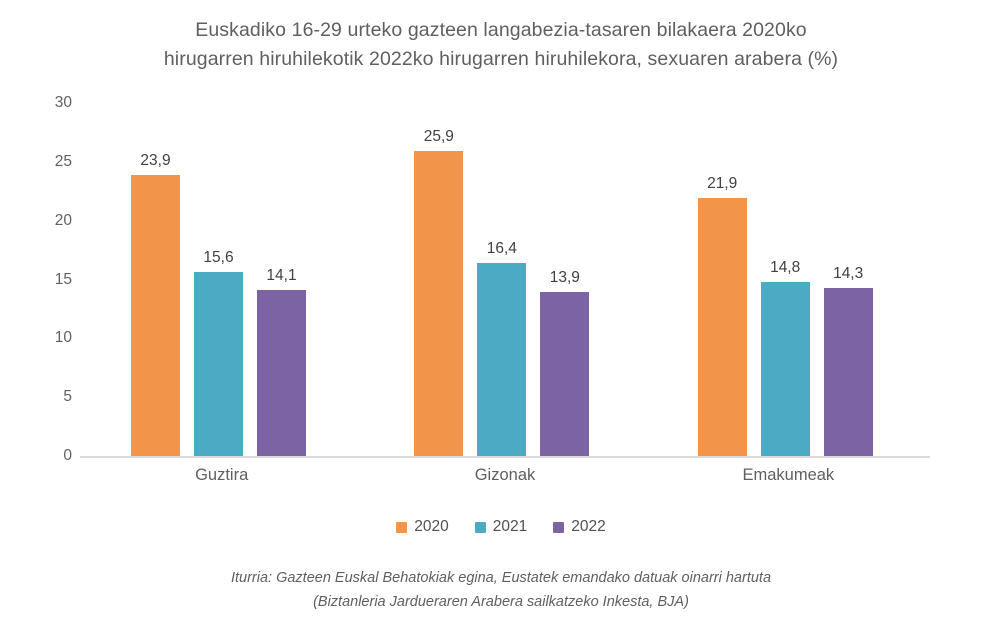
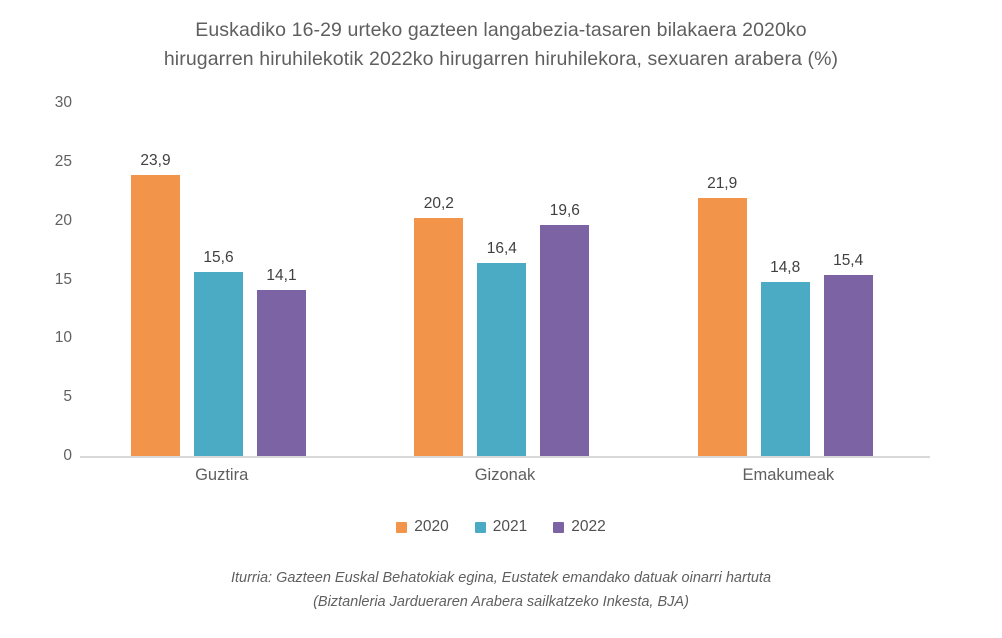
2020/Gizonak: 25,9 -> 20,2
2022/Gizonak: 13,9 -> 19,6
2022/Emakumeak: 14,3 -> 15,4
